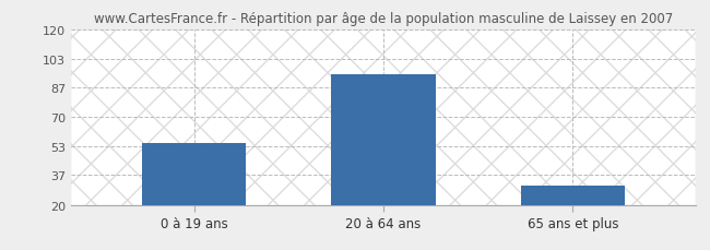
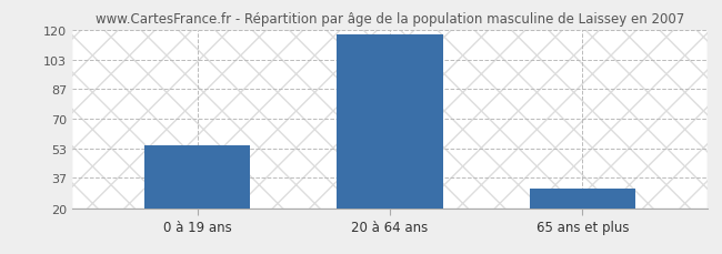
20 à 64 ans: 94 -> 117
